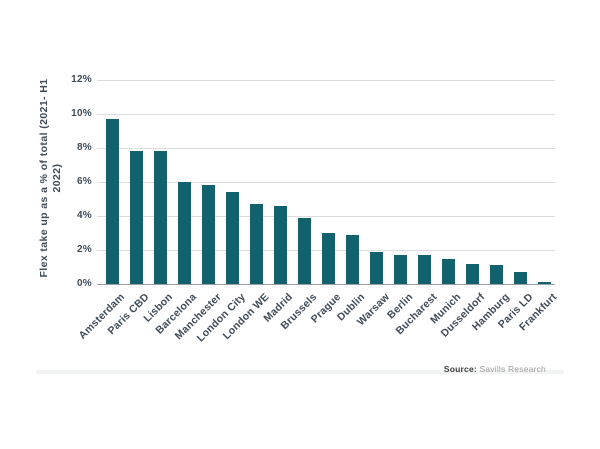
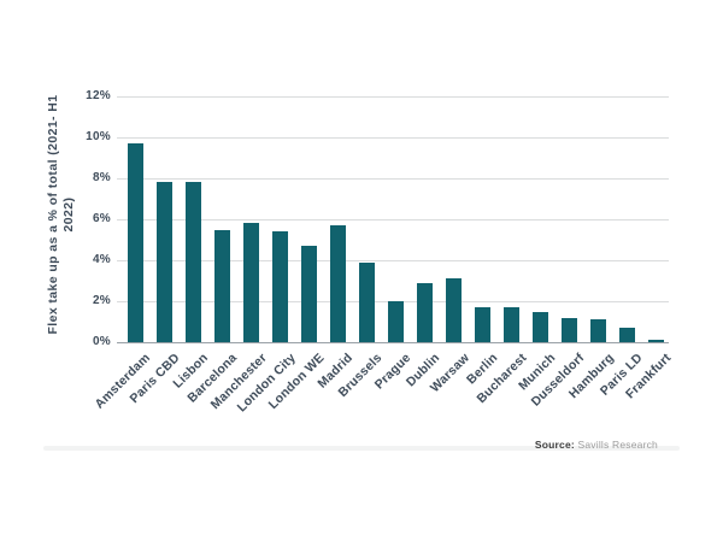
Barcelona: 6.0% -> 5.5%
Madrid: 4.6% -> 5.7%
Prague: 3.0% -> 2.0%
Warsaw: 1.9% -> 3.1%
